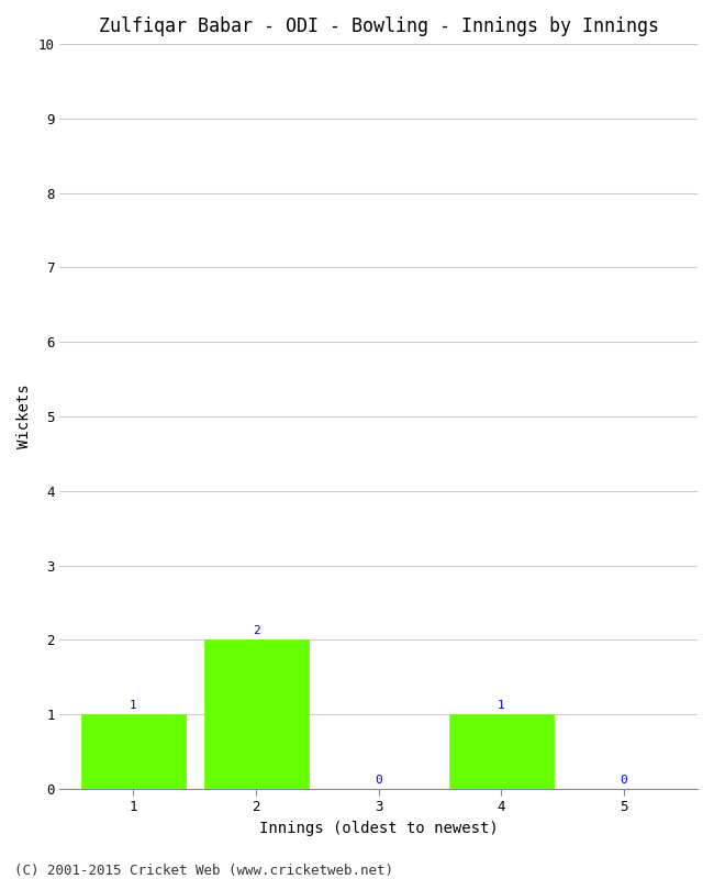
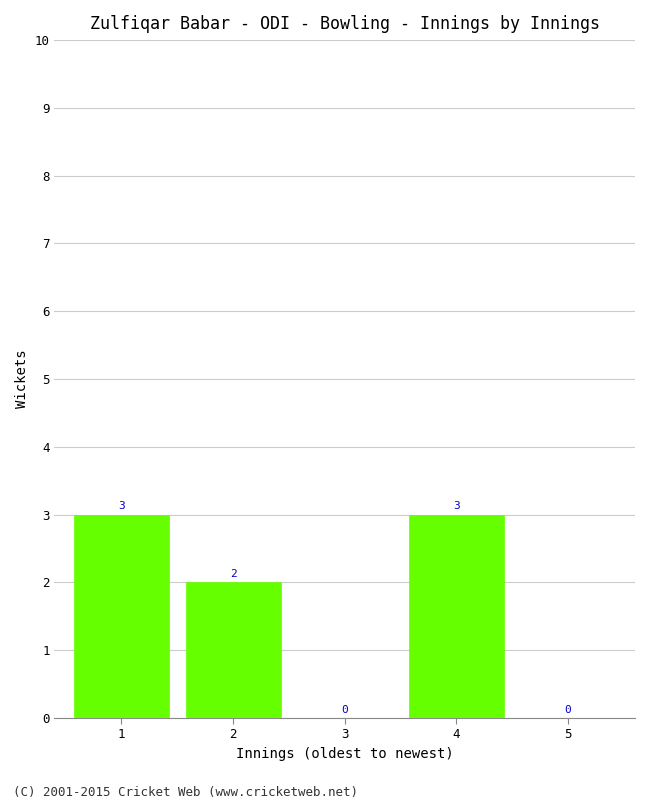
1: 1 -> 3
4: 1 -> 3
